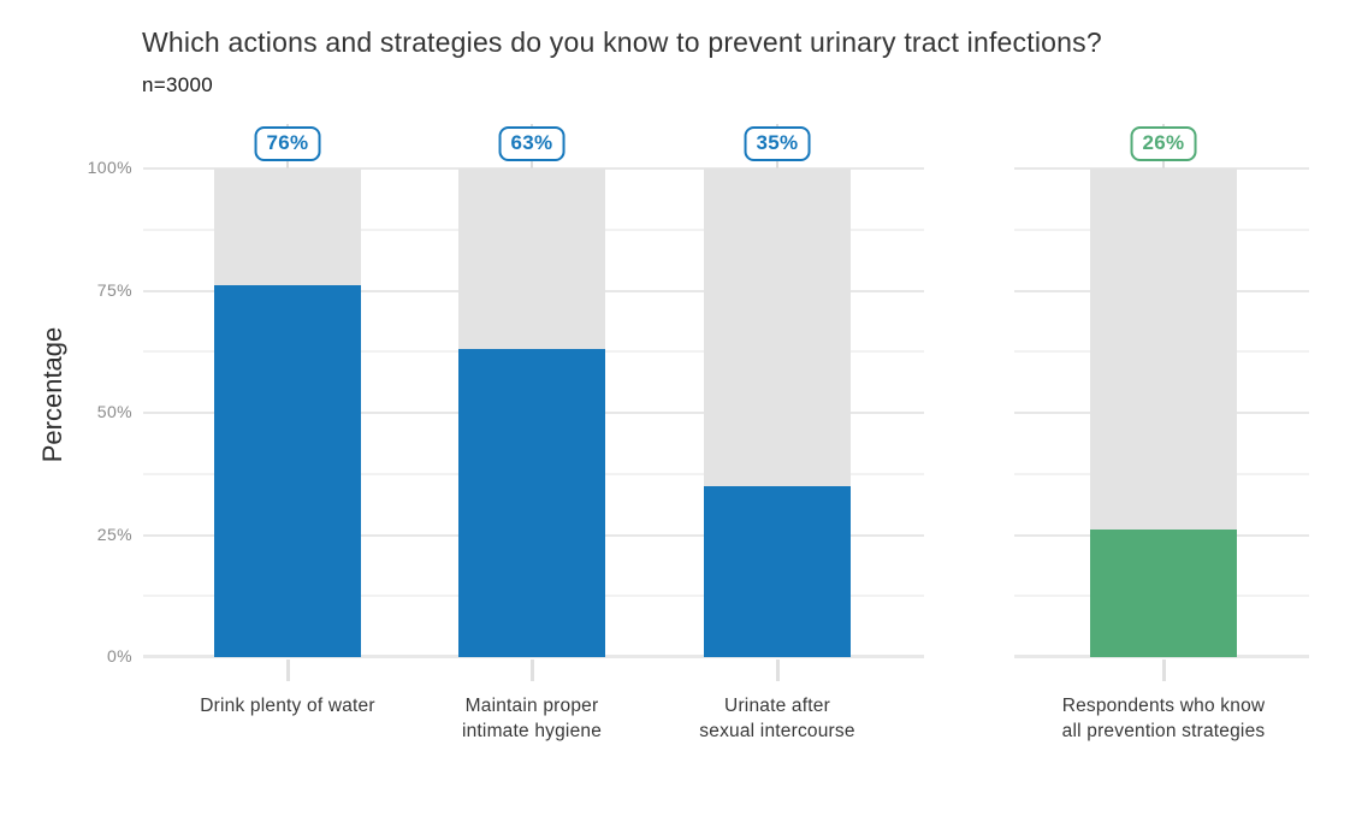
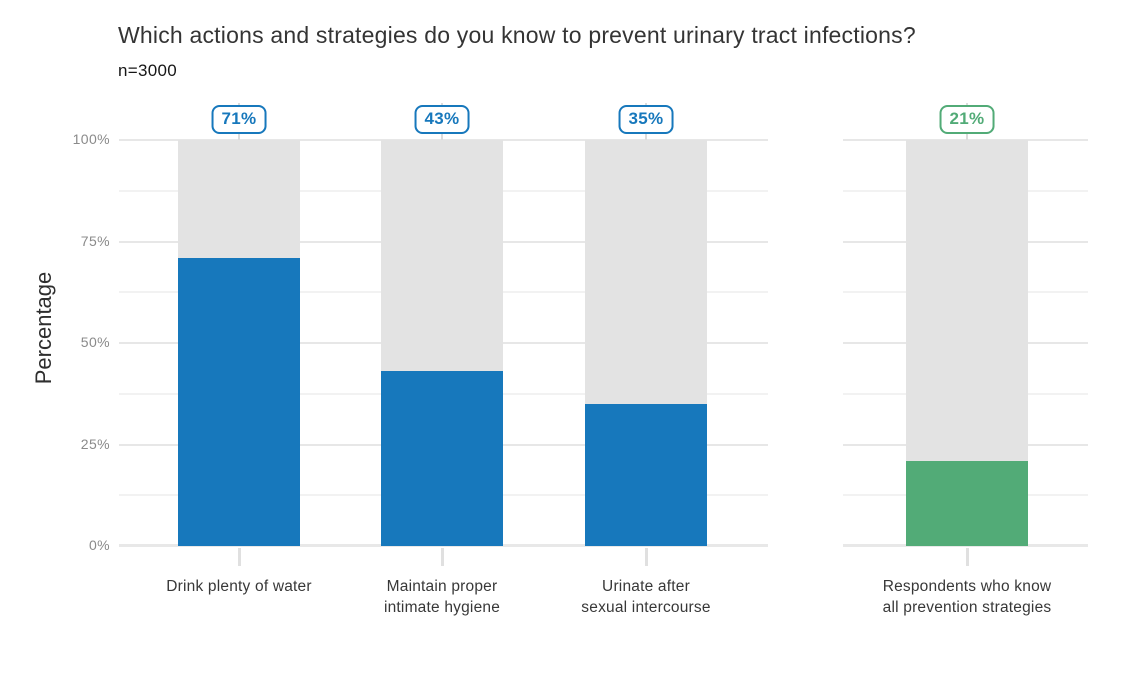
Drink plenty of water: 76% -> 71%
Maintain proper intimate hygiene: 63% -> 43%
Respondents who know all prevention strategies: 26% -> 21%
